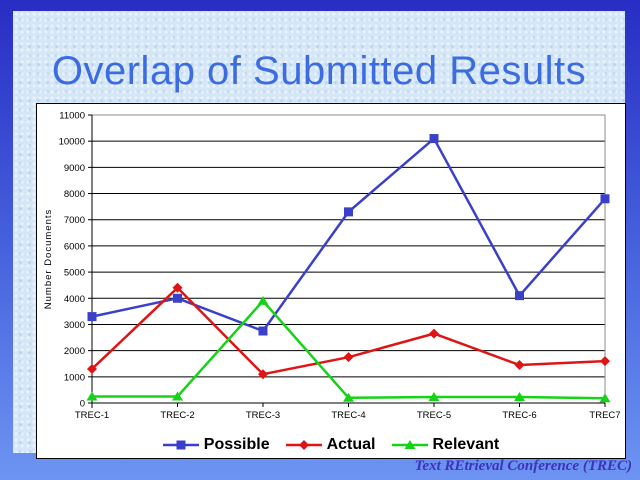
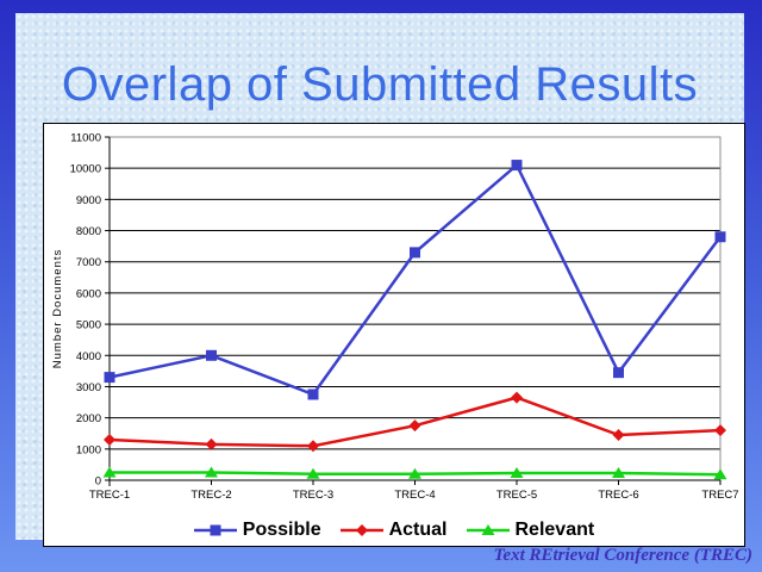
Actual/TREC-2: 4400 -> 1200
Relevant/TREC-3: 3900 -> 200
Possible/TREC-6: 4100 -> 3400
